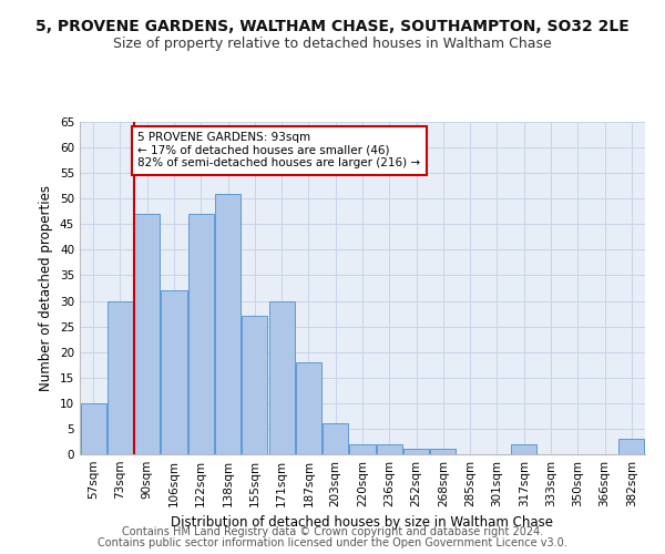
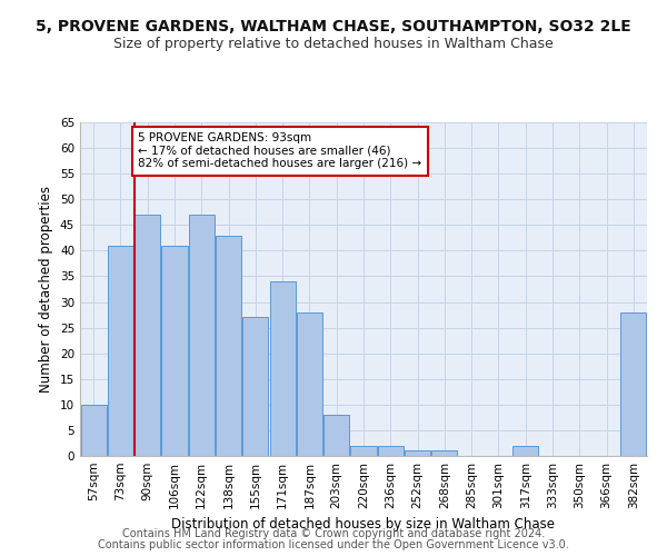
73sqm: 30 -> 41
106sqm: 32 -> 41
138sqm: 51 -> 43
171sqm: 30 -> 34
187sqm: 18 -> 28
203sqm: 6 -> 8
382sqm: 3 -> 28
